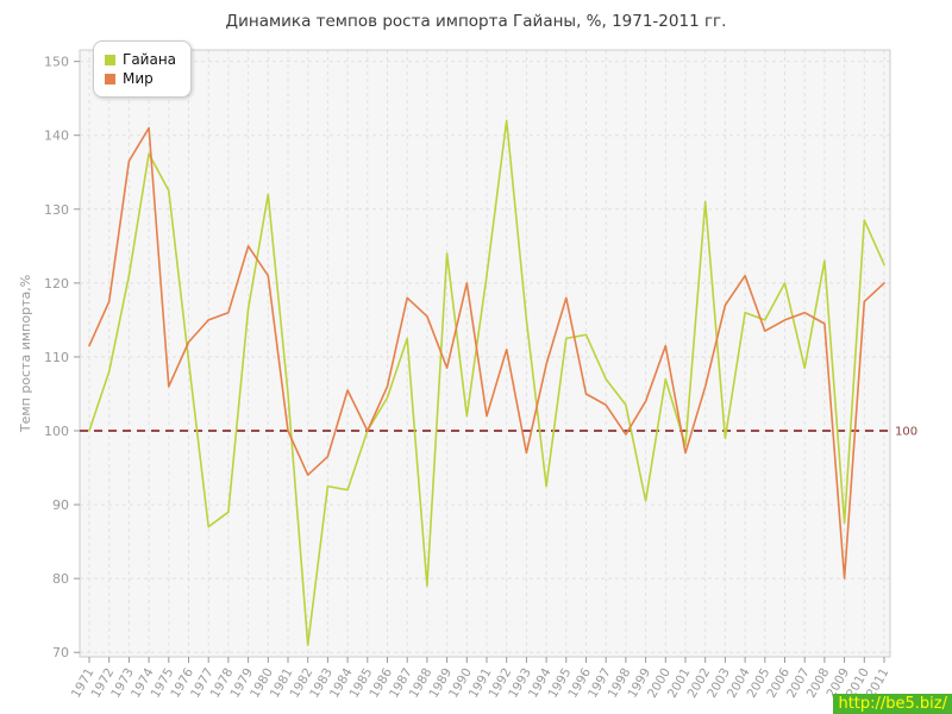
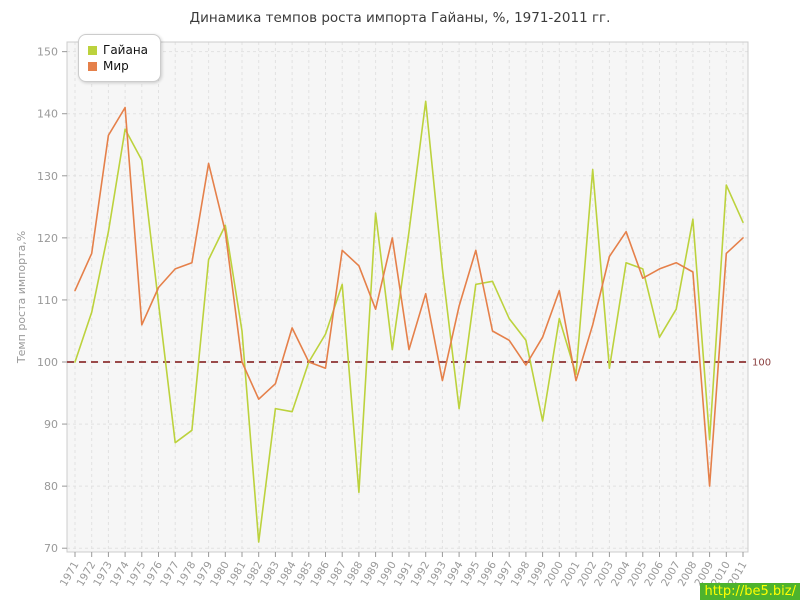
Мир/1979: 125 -> 132
Гайана/1980: 132 -> 122
Мир/1986: 106 -> 99
Гайана/2006: 120 -> 104
